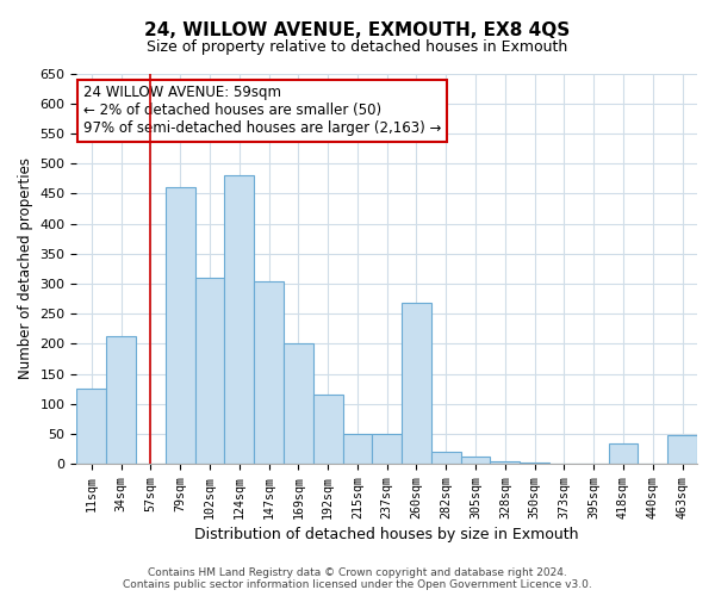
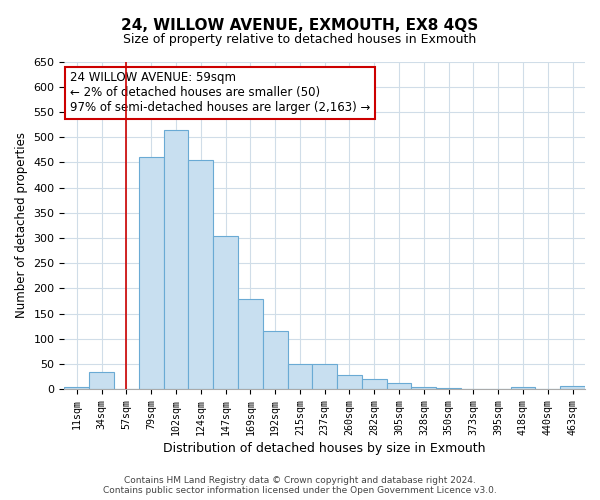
11sqm: 126 -> 5
34sqm: 212 -> 35
102sqm: 310 -> 515
124sqm: 480 -> 455
169sqm: 200 -> 180
260sqm: 268 -> 28
418sqm: 34 -> 5
463sqm: 48 -> 7
